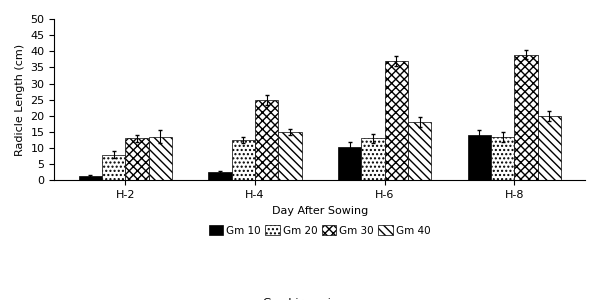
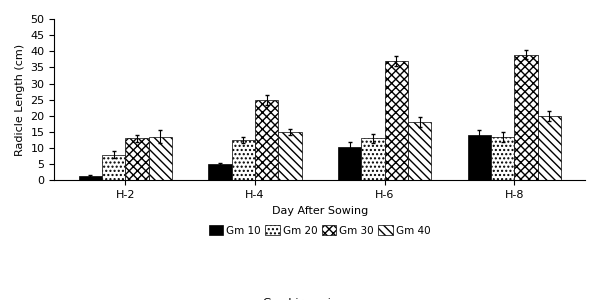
Gm 10/H-4: 2.5 -> 5.0
